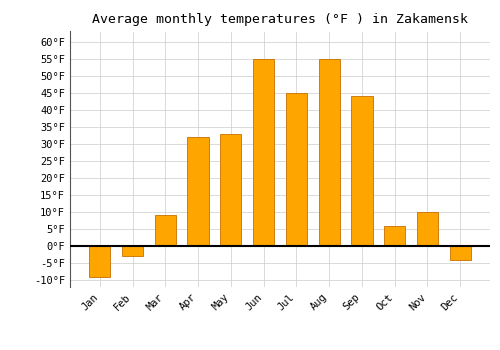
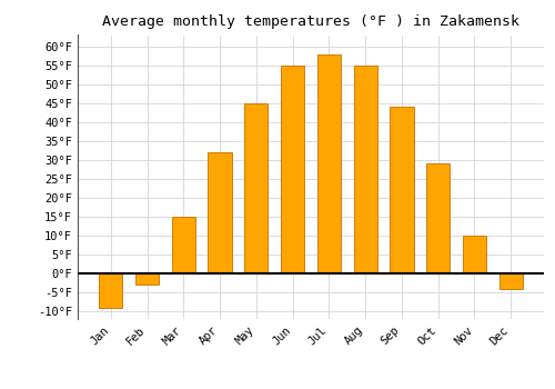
Mar: 9°F -> 15°F
May: 33°F -> 45°F
Jul: 45°F -> 58°F
Oct: 6°F -> 29°F
